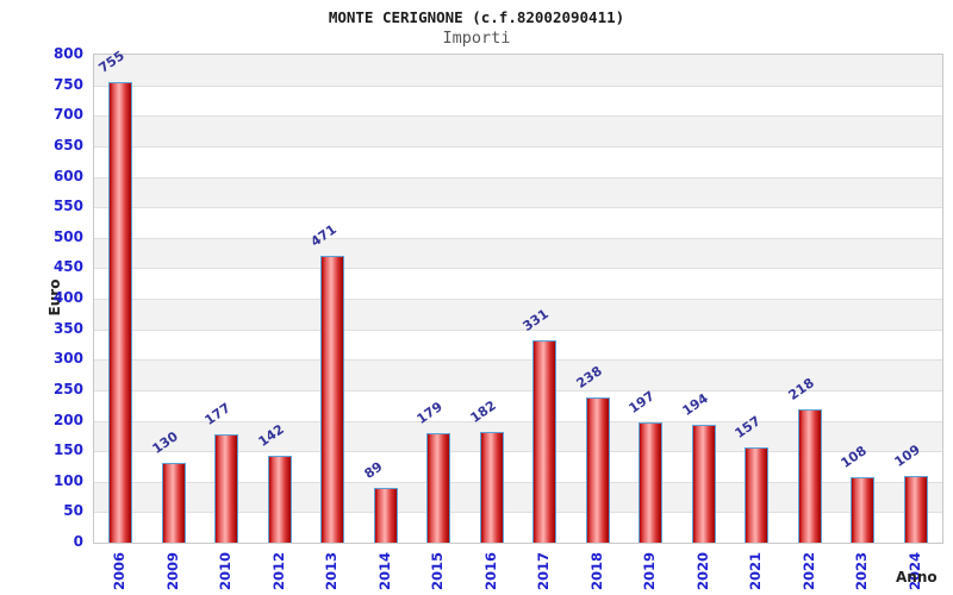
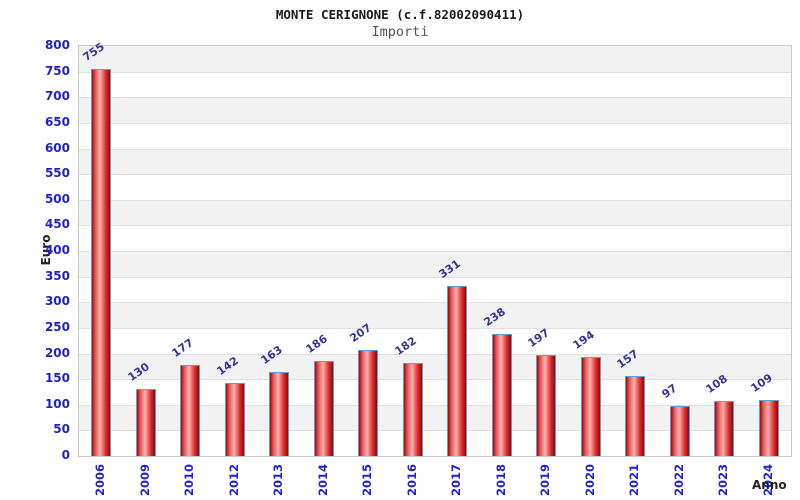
2013: 471 -> 163
2014: 89 -> 186
2015: 179 -> 207
2022: 218 -> 97
